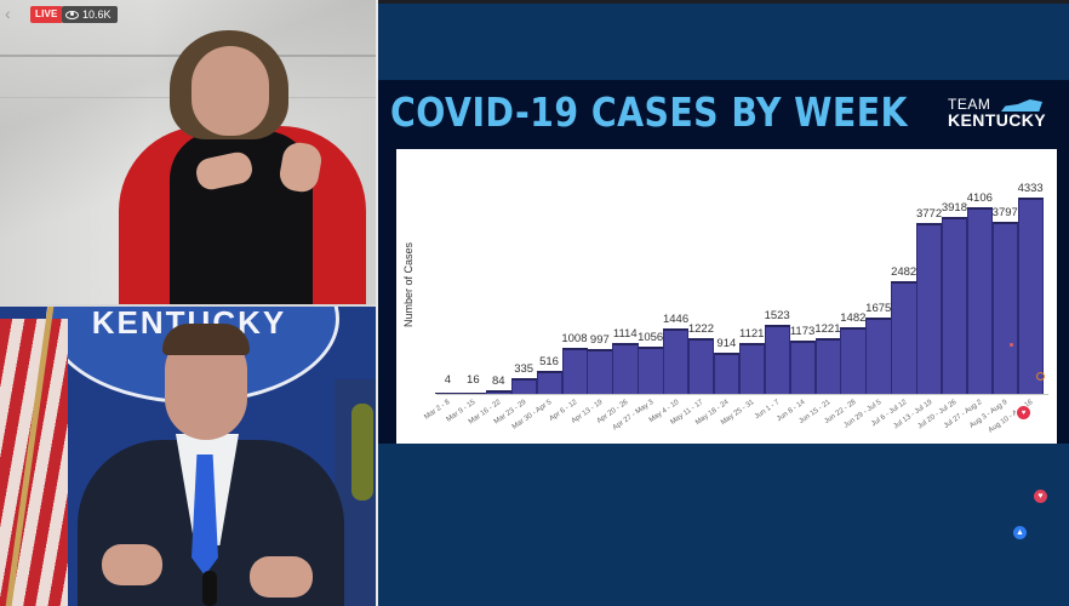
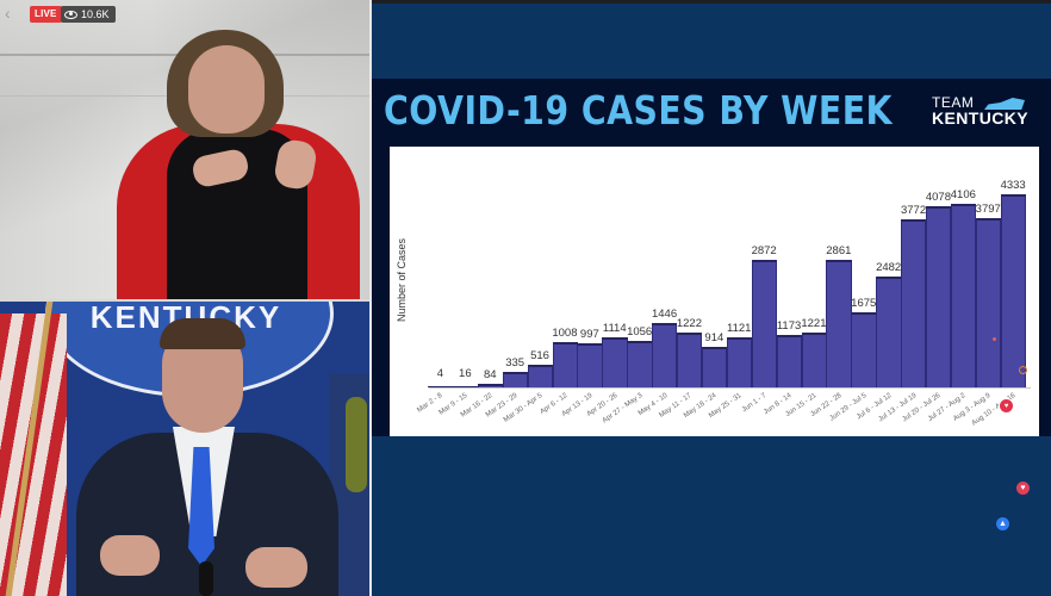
Jun 1 - 7: 1523 -> 2872
Jun 22 - 28: 1482 -> 2861
Jul 20 - Jul 26: 3918 -> 4078
